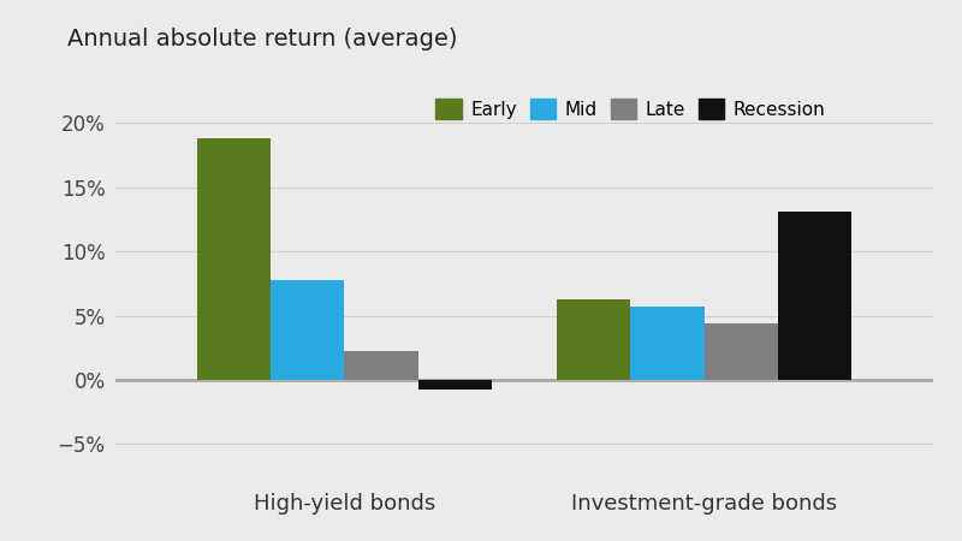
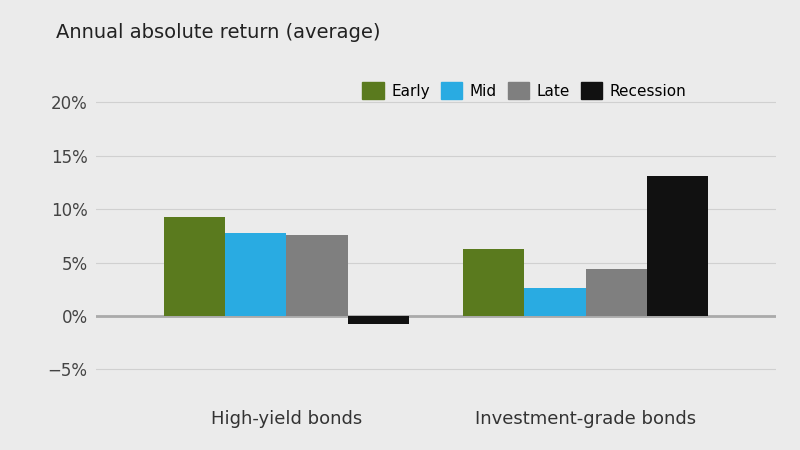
Early/High-yield bonds: 18.8% -> 9.3%
Late/High-yield bonds: 2.2% -> 7.6%
Mid/Investment-grade bonds: 5.7% -> 2.6%
